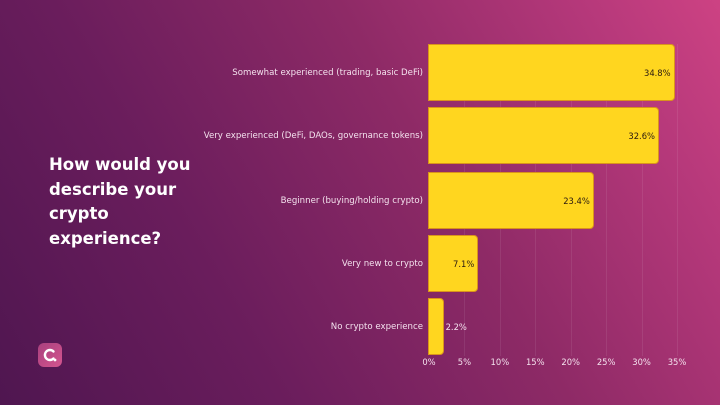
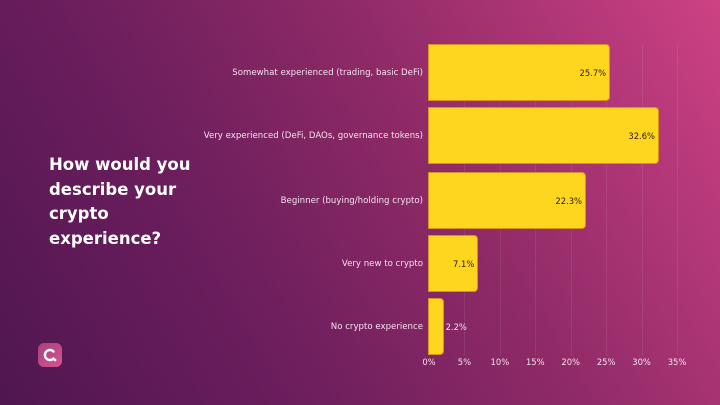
Somewhat experienced (trading, basic DeFi): 34.8% -> 25.7%
Beginner (buying/holding crypto): 23.4% -> 22.3%
